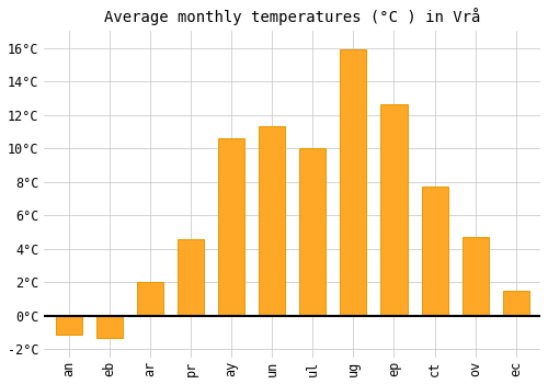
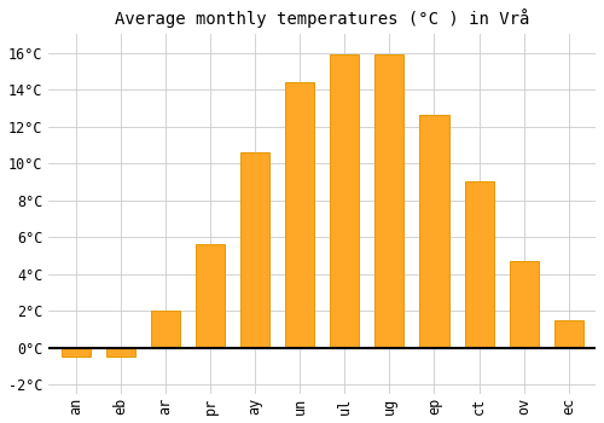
an: -1.1°C -> -0.5°C
eb: -1.3°C -> -0.5°C
pr: 4.6°C -> 5.6°C
un: 11.3°C -> 14.4°C
ul: 10.0°C -> 15.9°C
ct: 7.7°C -> 9.0°C
